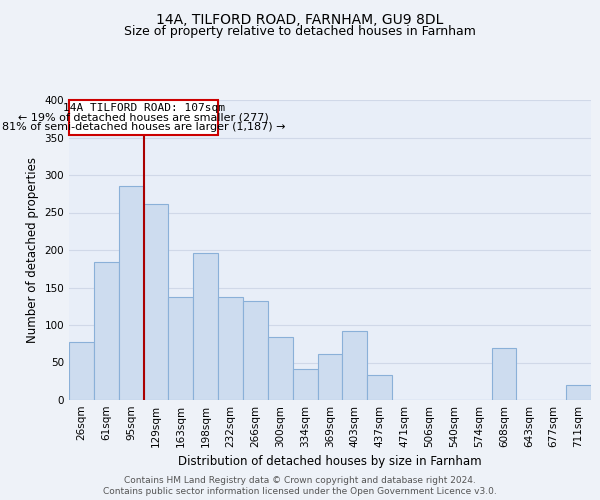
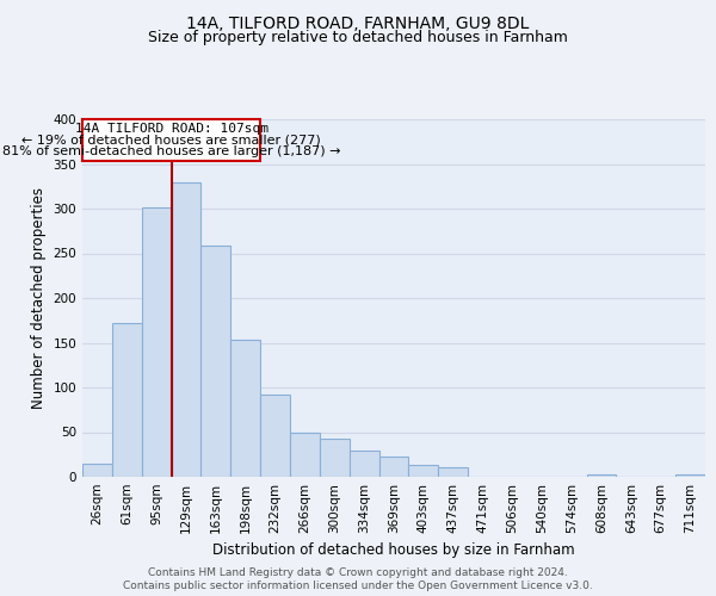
26sqm: 78 -> 15
61sqm: 184 -> 172
95sqm: 286 -> 302
129sqm: 262 -> 330
163sqm: 138 -> 259
198sqm: 196 -> 153
232sqm: 138 -> 92
266sqm: 132 -> 50
300sqm: 84 -> 43
334sqm: 42 -> 29
369sqm: 62 -> 23
403sqm: 92 -> 13
437sqm: 34 -> 11
608sqm: 70 -> 3
711sqm: 20 -> 3
